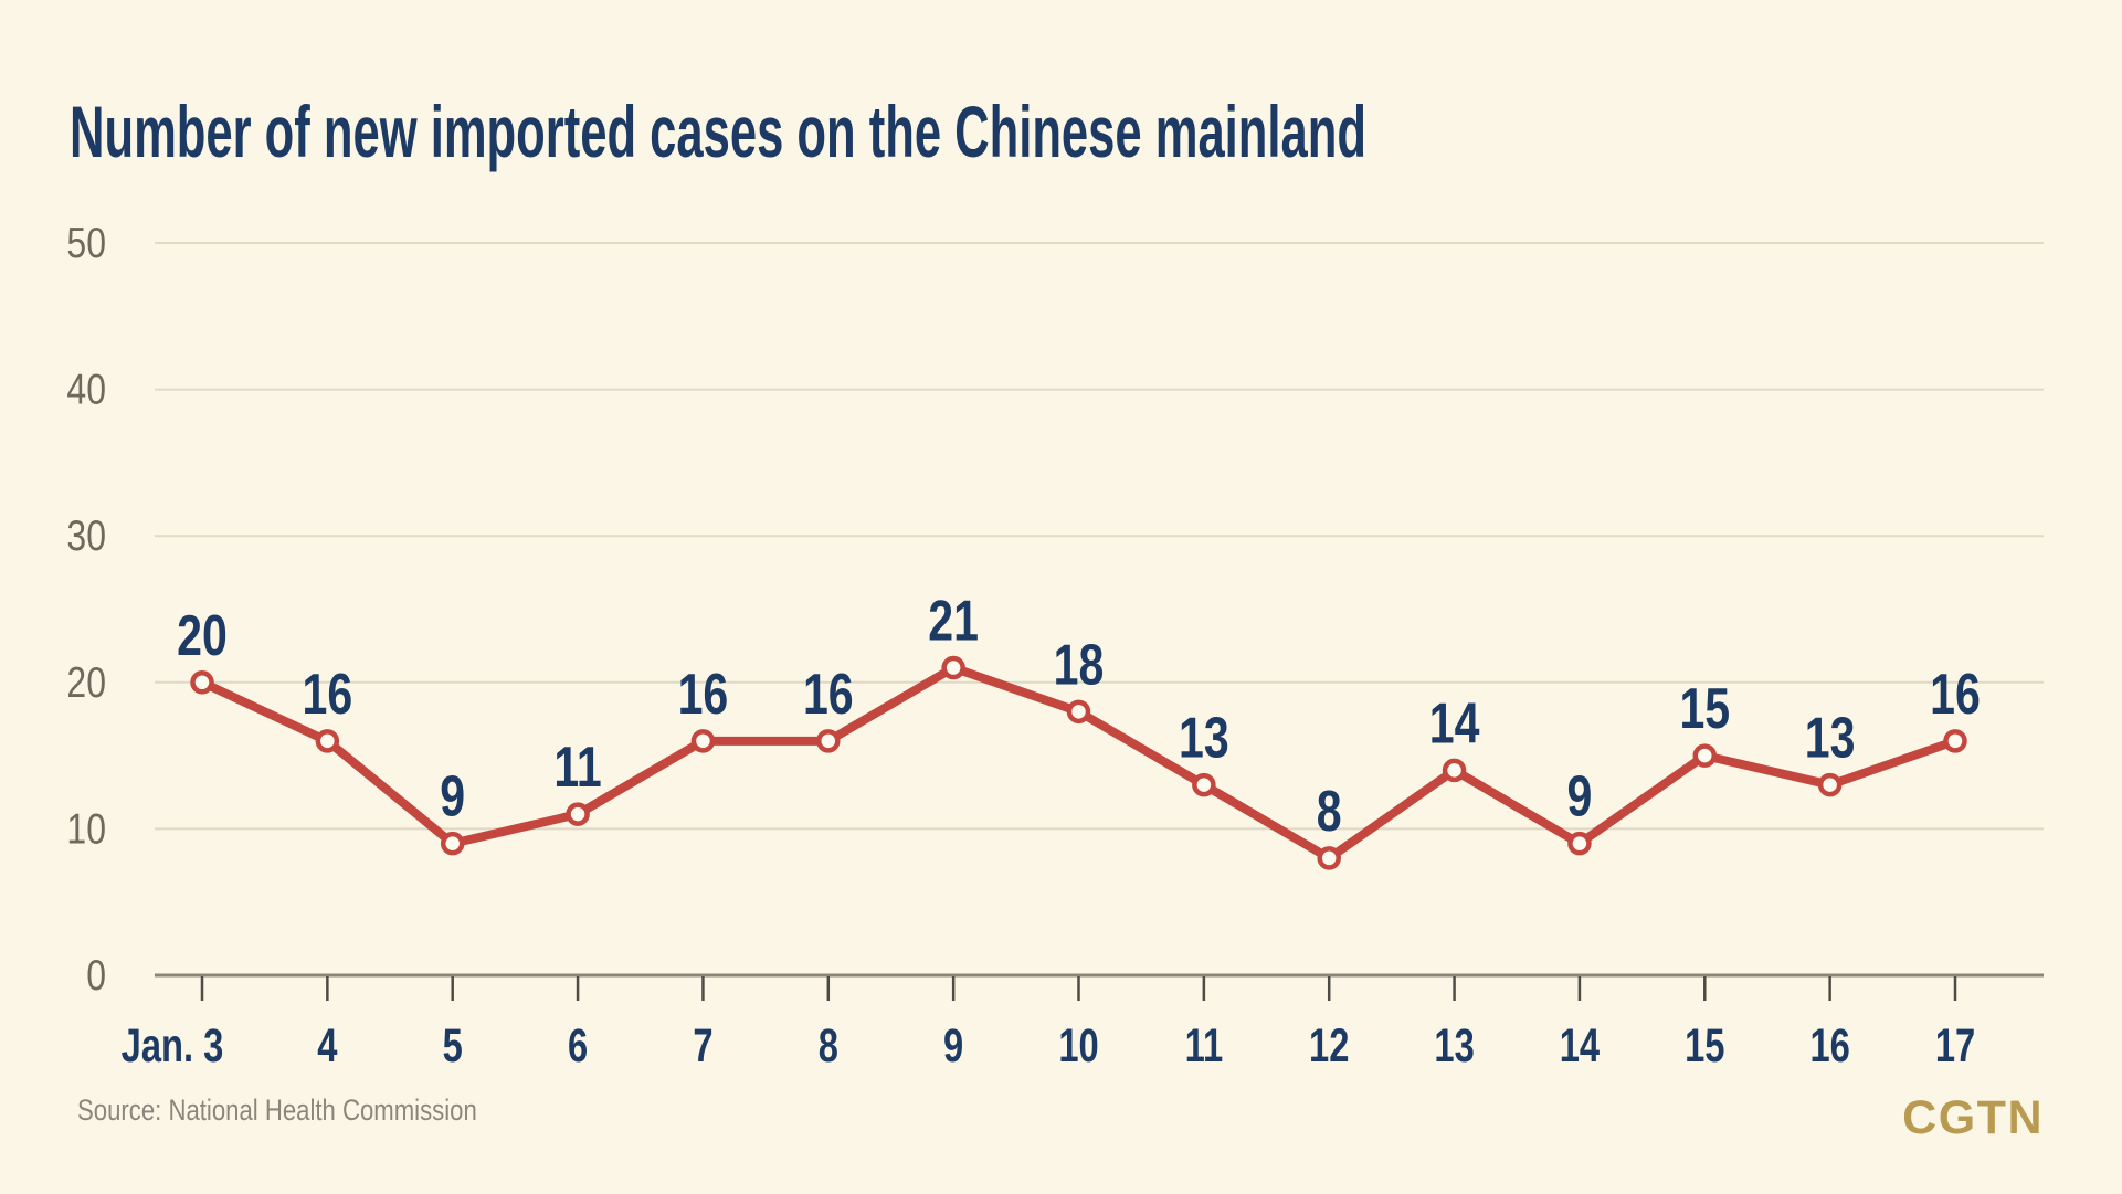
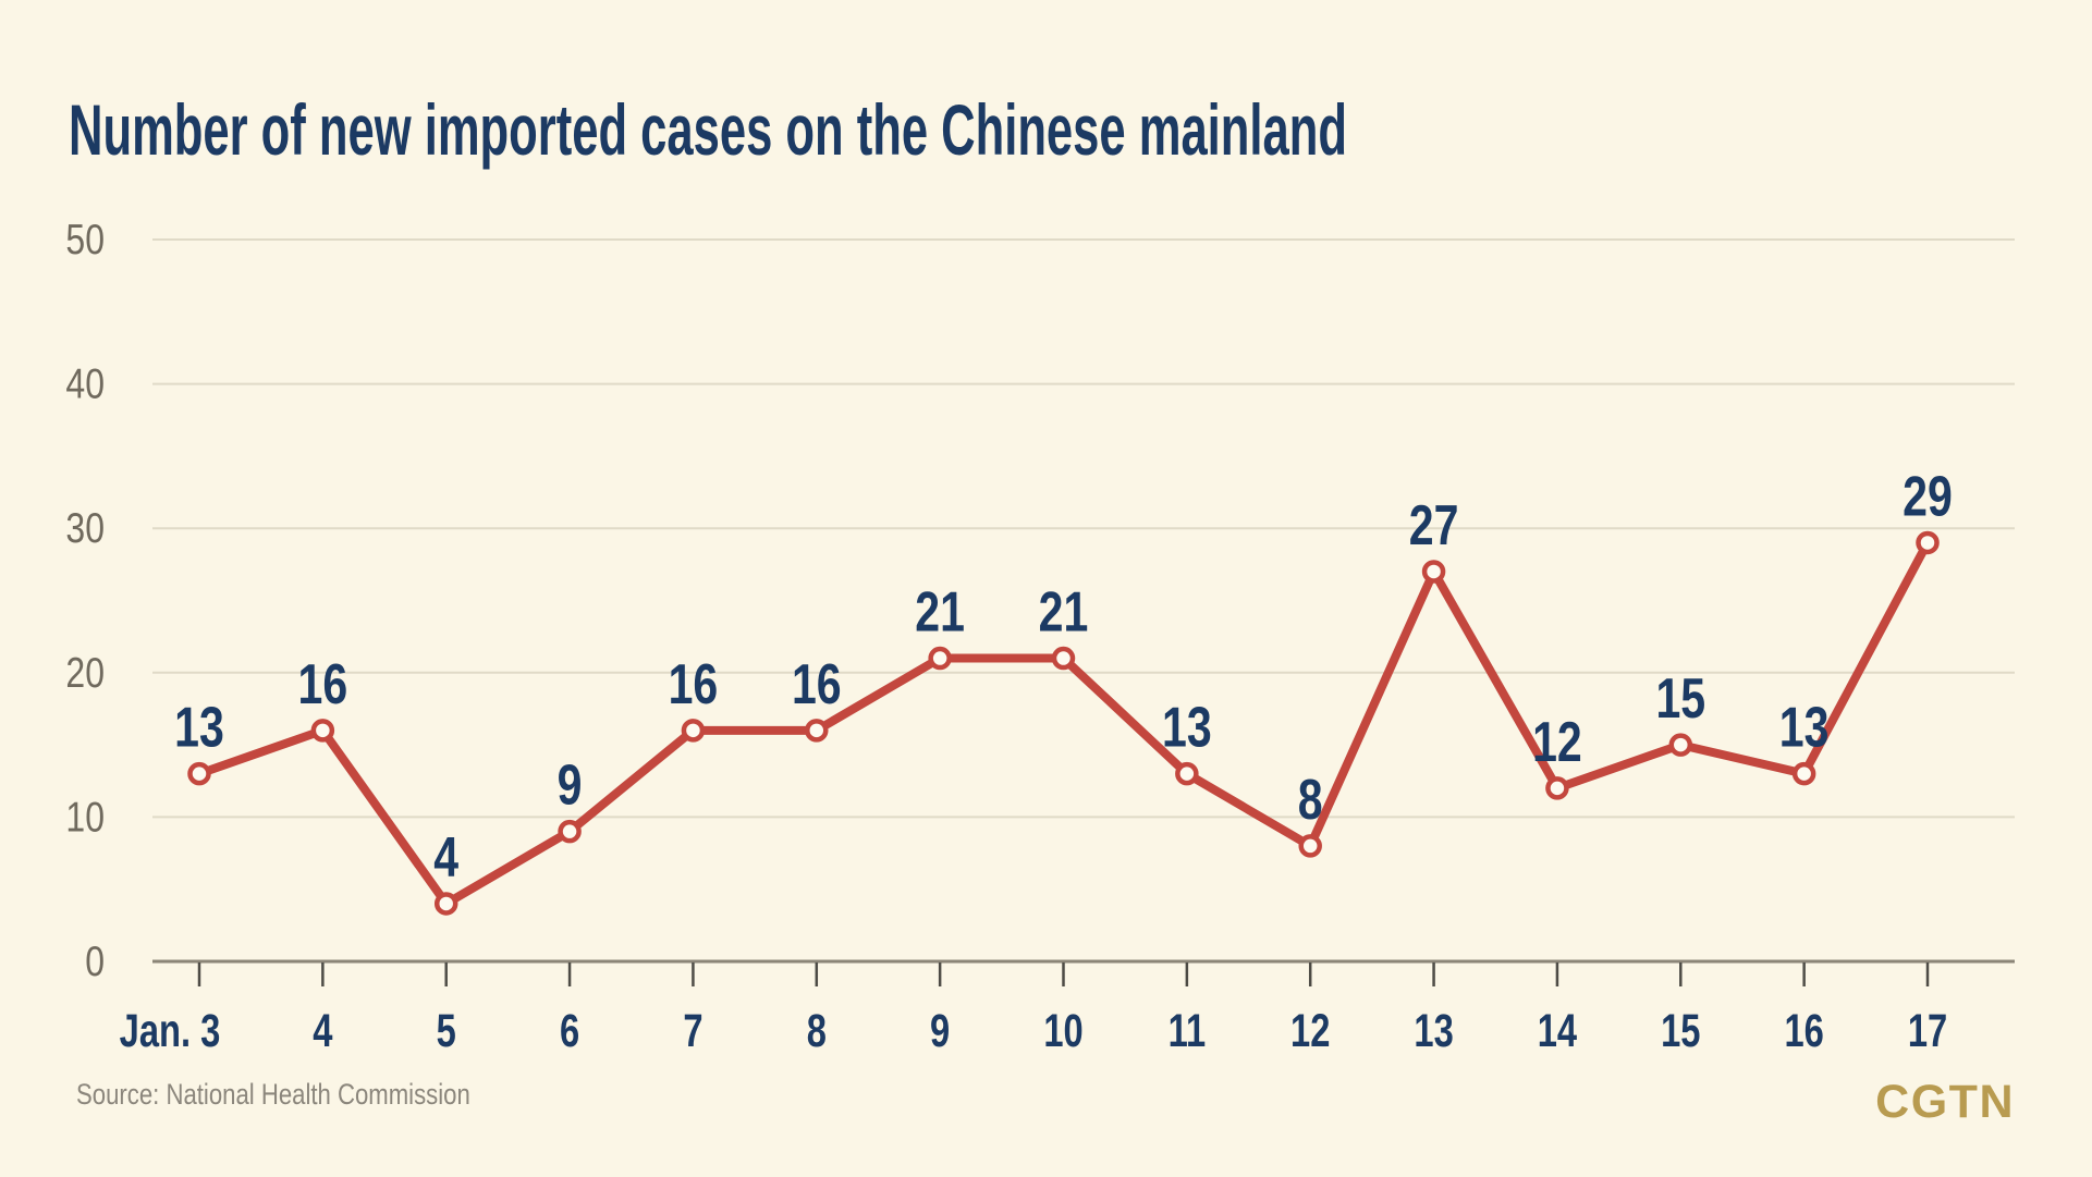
Jan. 3: 20 -> 13
5: 9 -> 4
6: 11 -> 9
10: 18 -> 21
13: 14 -> 27
14: 9 -> 12
17: 16 -> 29
